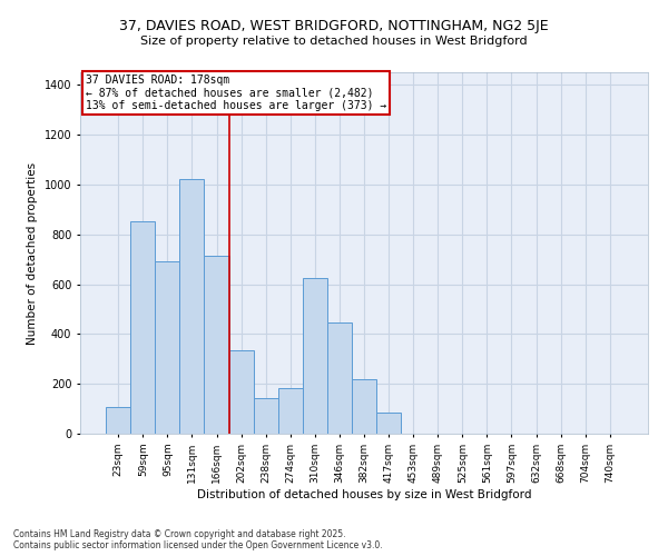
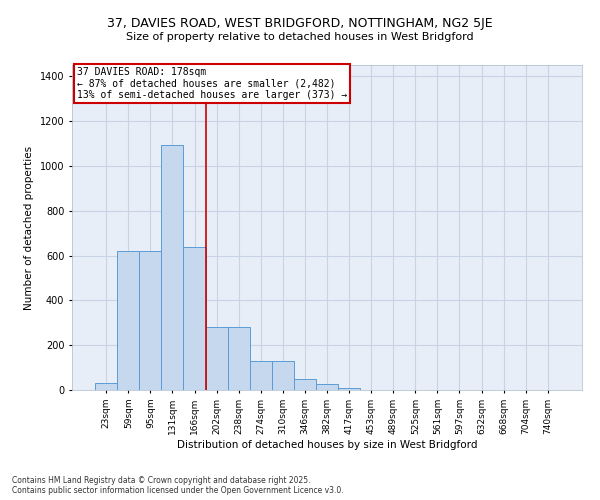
23sqm: 105 -> 30
59sqm: 850 -> 620
95sqm: 690 -> 620
131sqm: 1020 -> 1095
166sqm: 715 -> 640
202sqm: 335 -> 280
238sqm: 145 -> 280
274sqm: 185 -> 130
310sqm: 625 -> 130
346sqm: 445 -> 50
382sqm: 220 -> 25
417sqm: 85 -> 10
